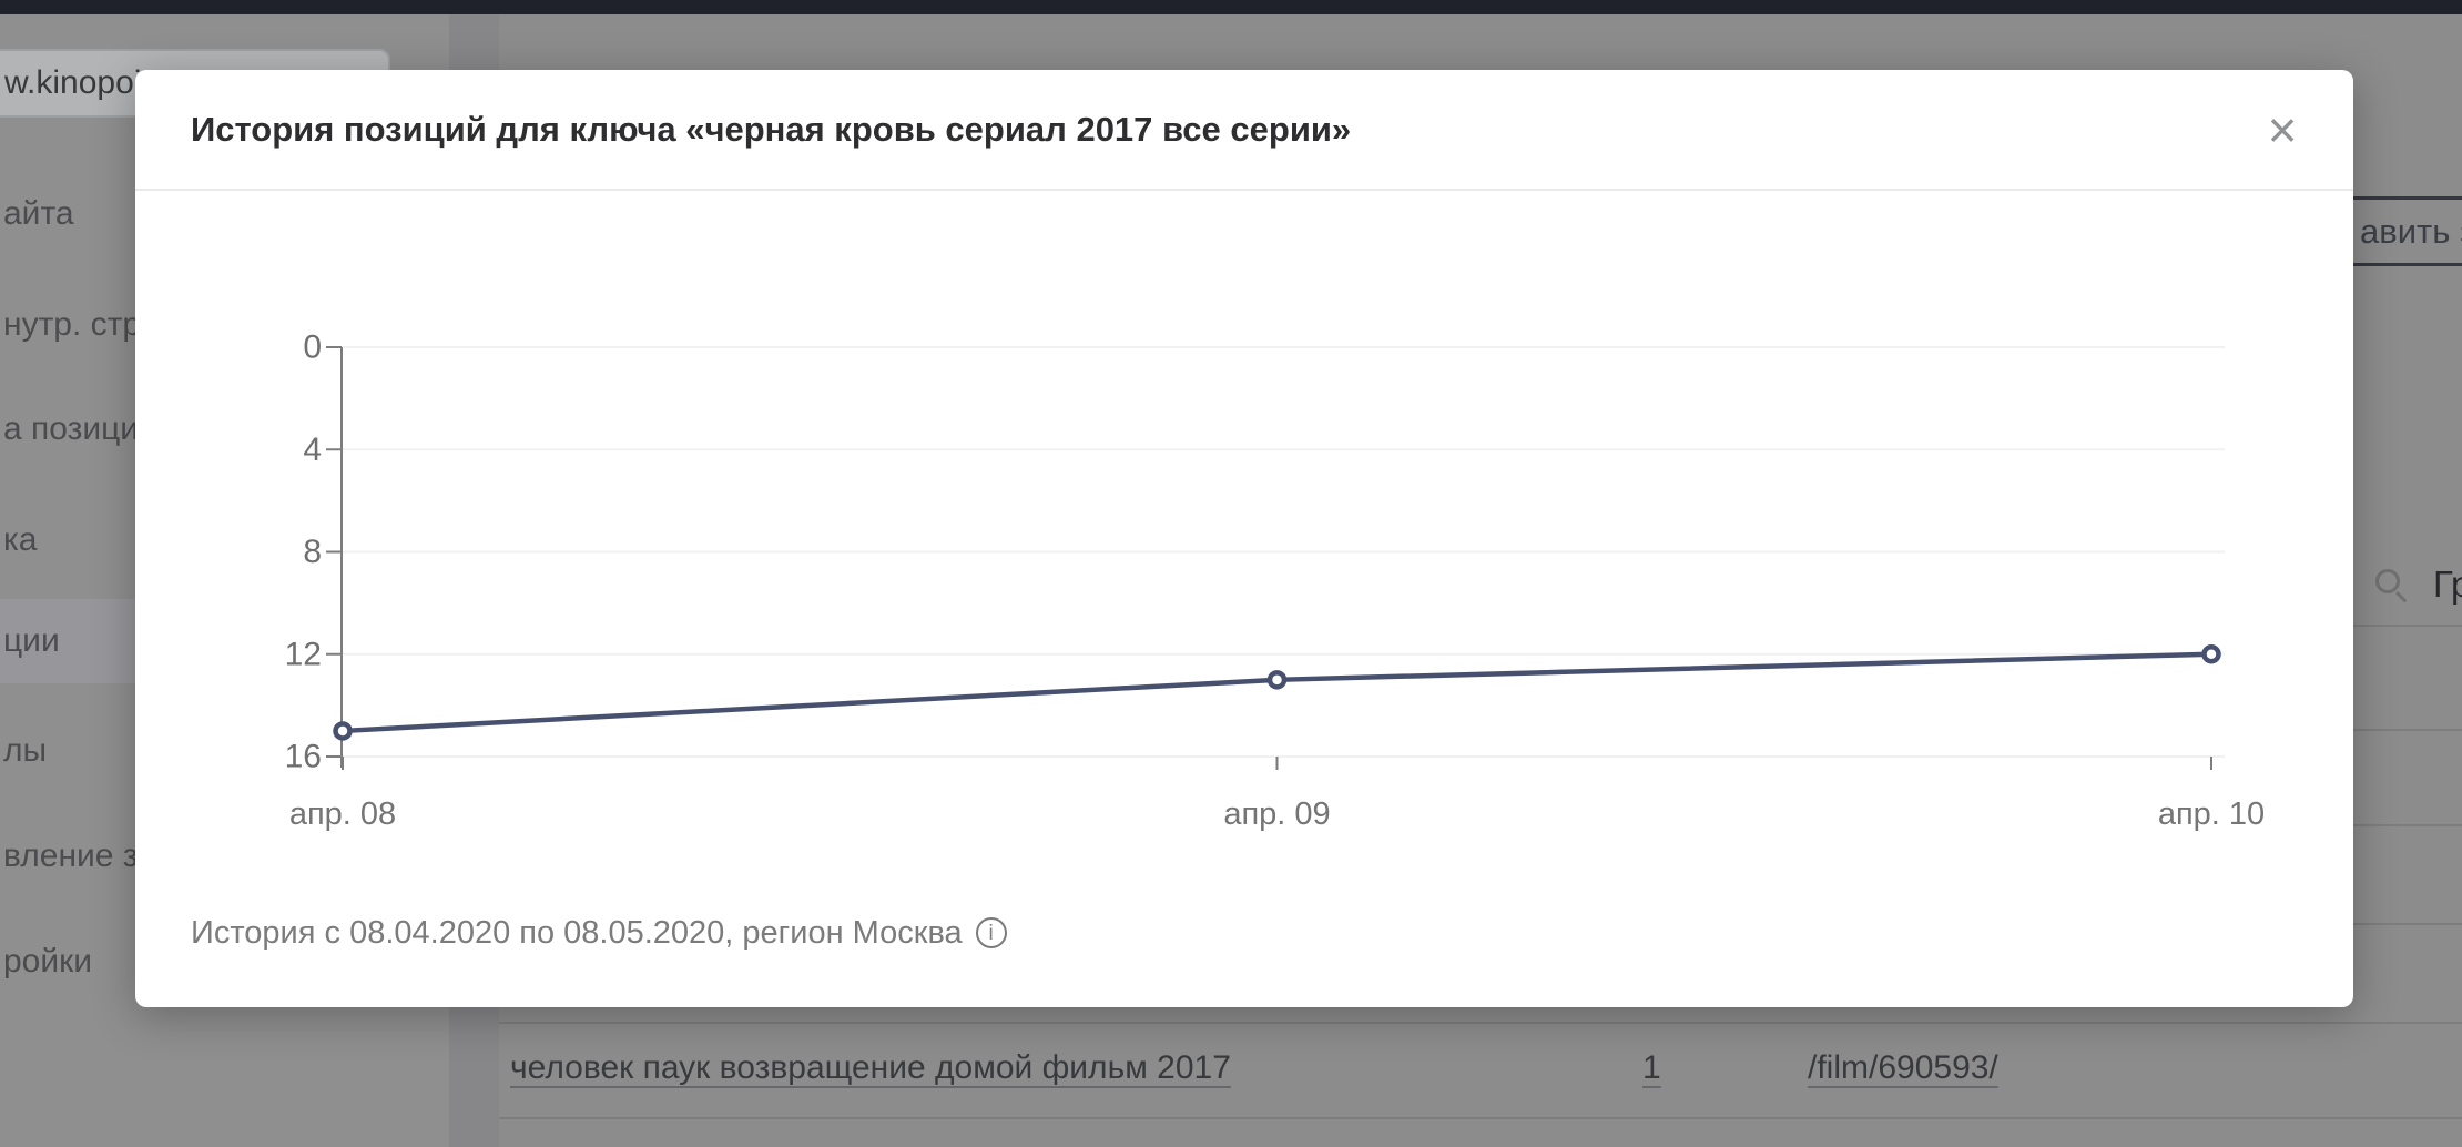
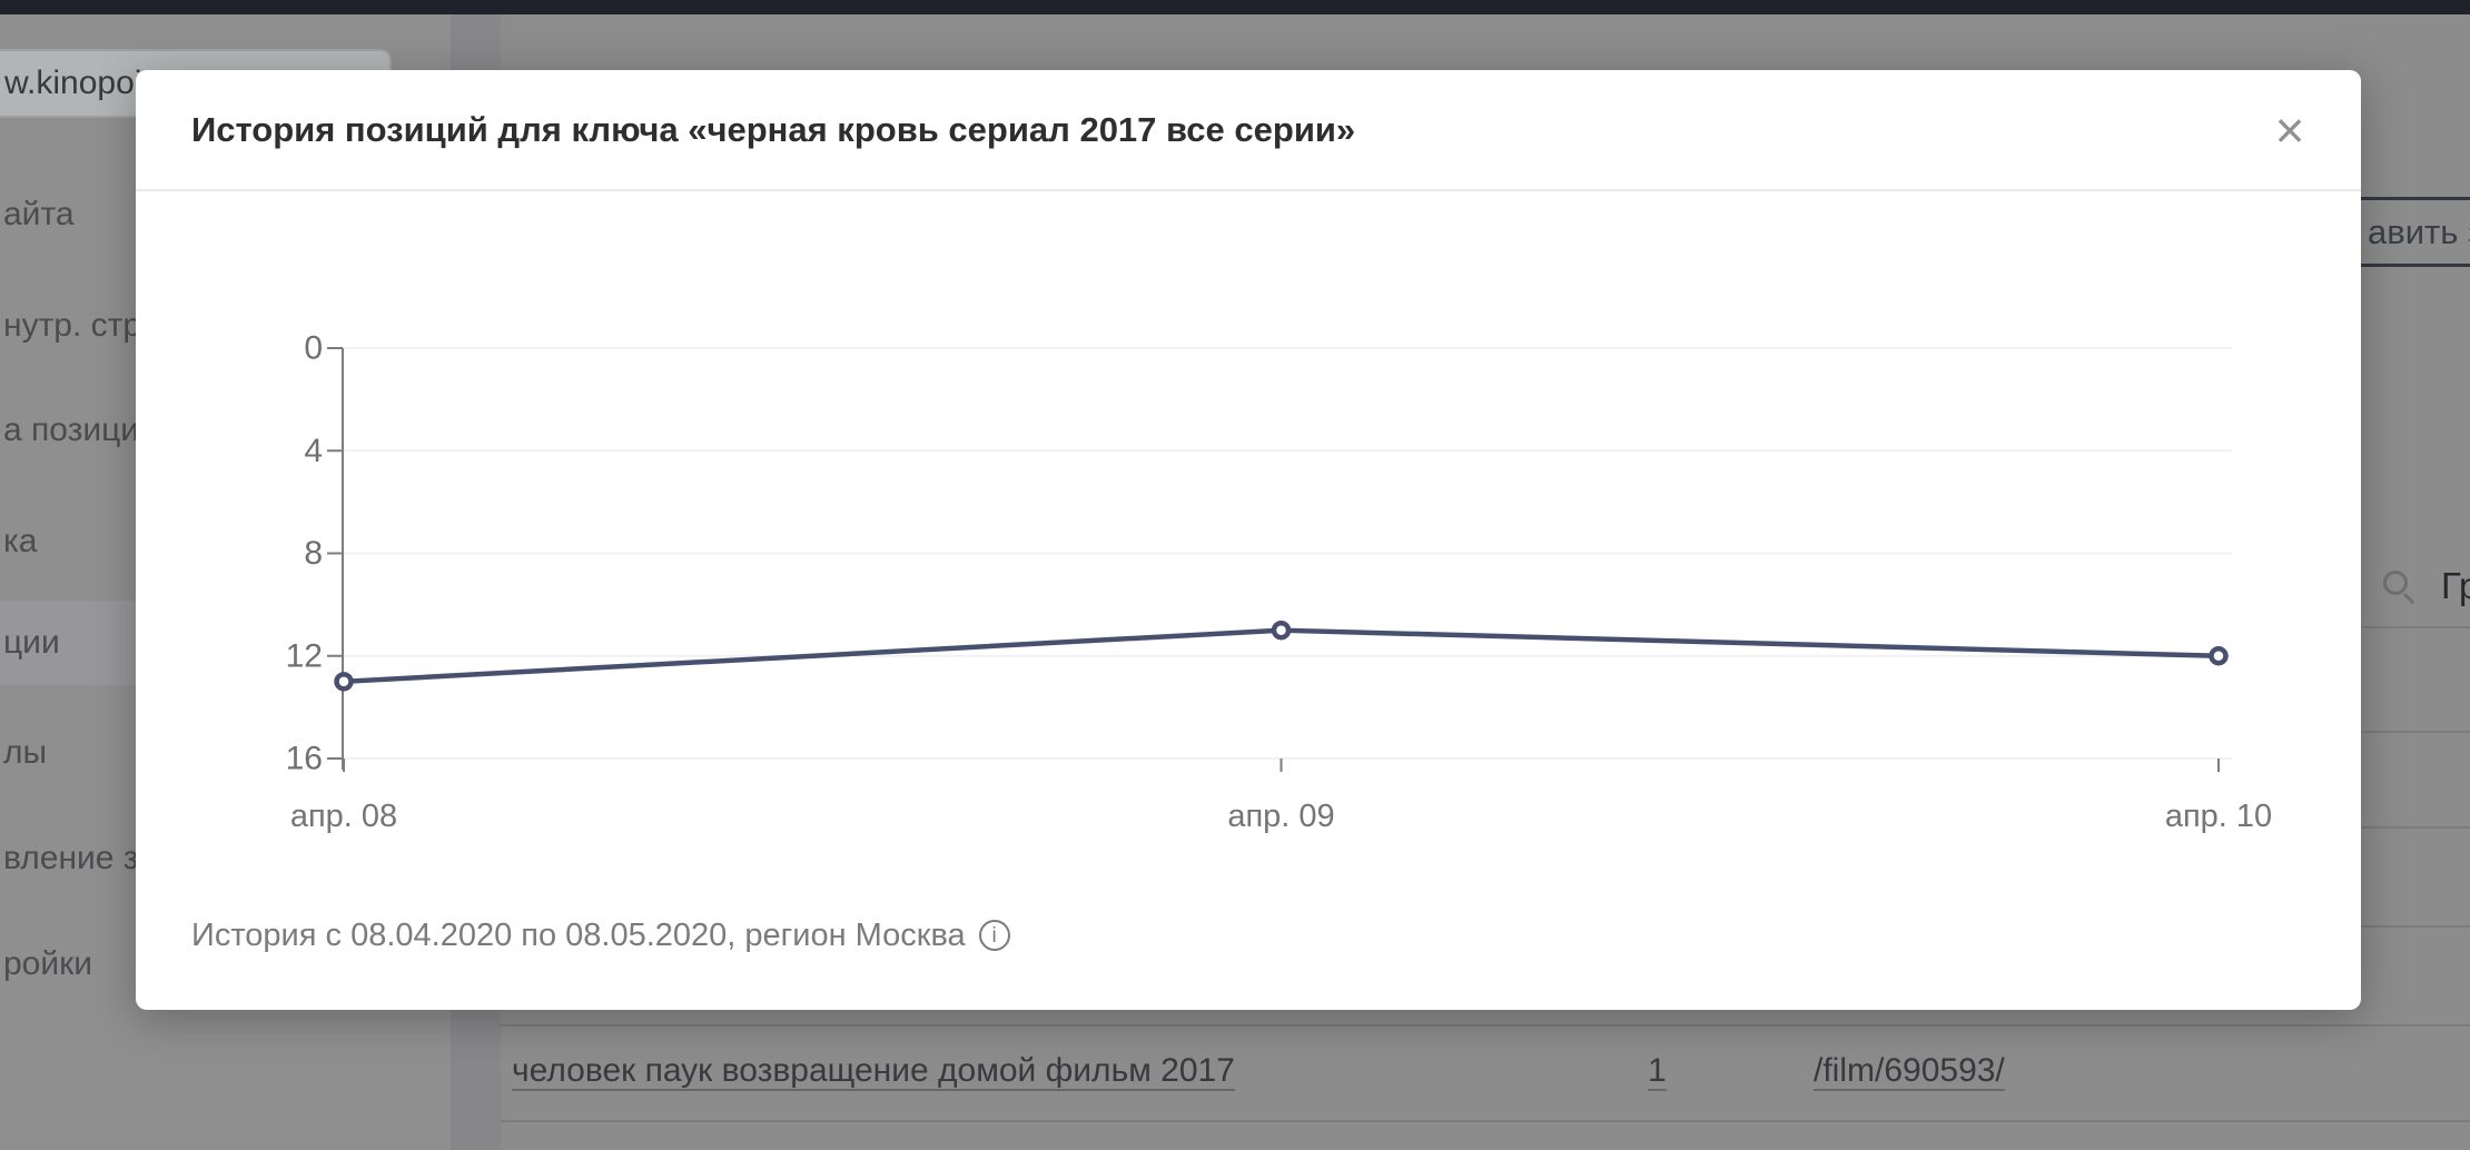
апр. 08: 15 -> 13
апр. 09: 13 -> 11
